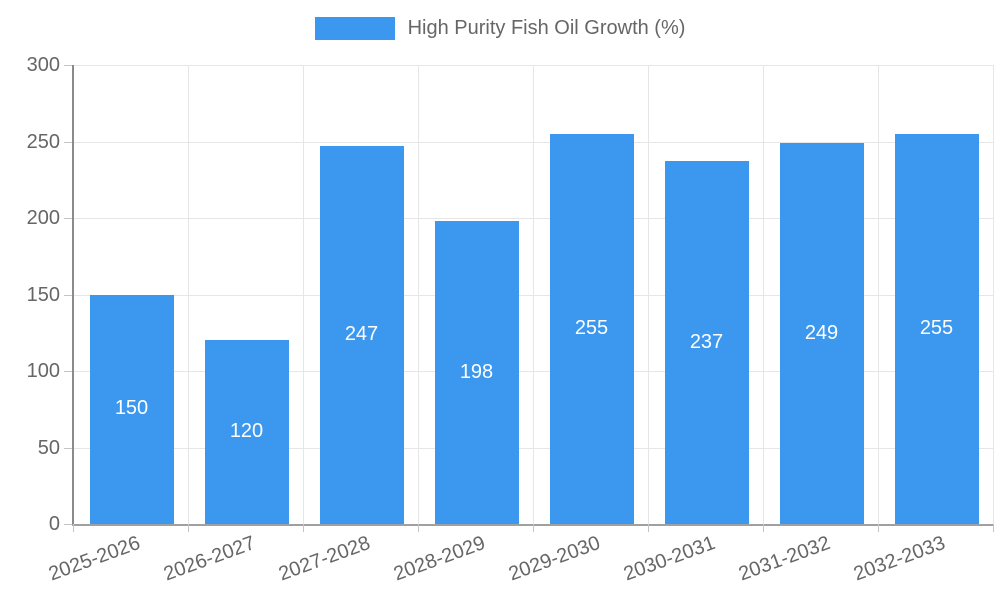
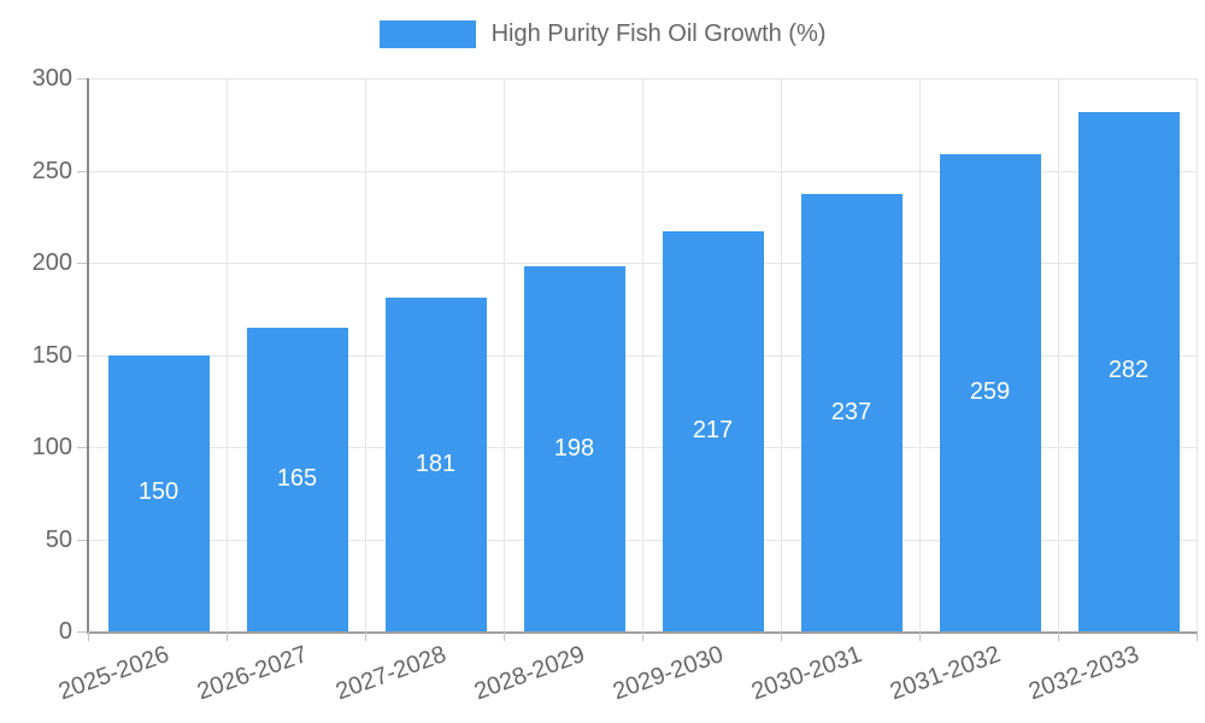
2026-2027: 120 -> 165
2027-2028: 247 -> 181
2029-2030: 255 -> 217
2031-2032: 249 -> 259
2032-2033: 255 -> 282
